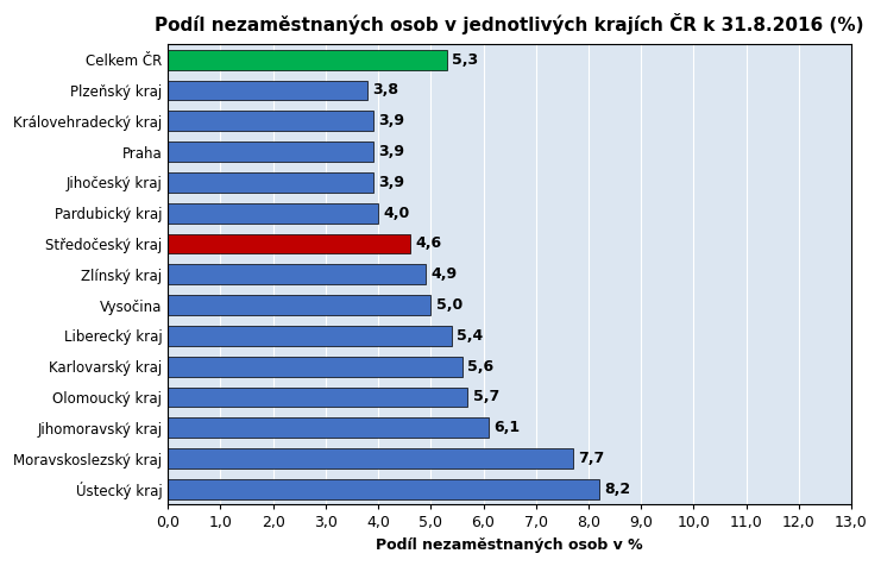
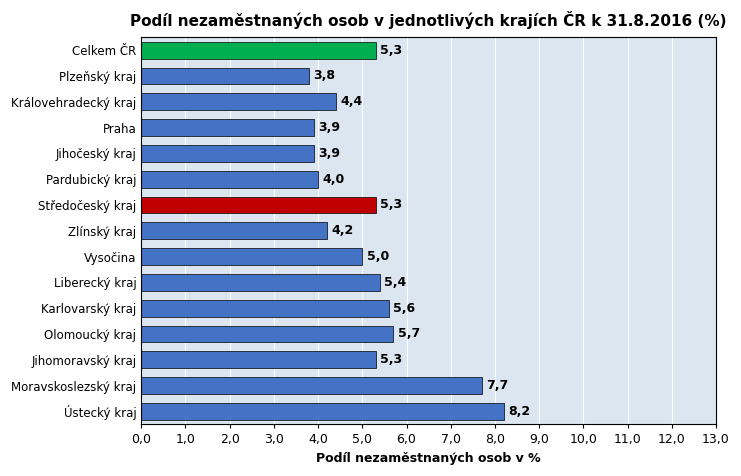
Královehradecký kraj: 3,9 -> 4,4
Středočeský kraj: 4,6 -> 5,3
Zlínský kraj: 4,9 -> 4,2
Jihomoravský kraj: 6,1 -> 5,3
